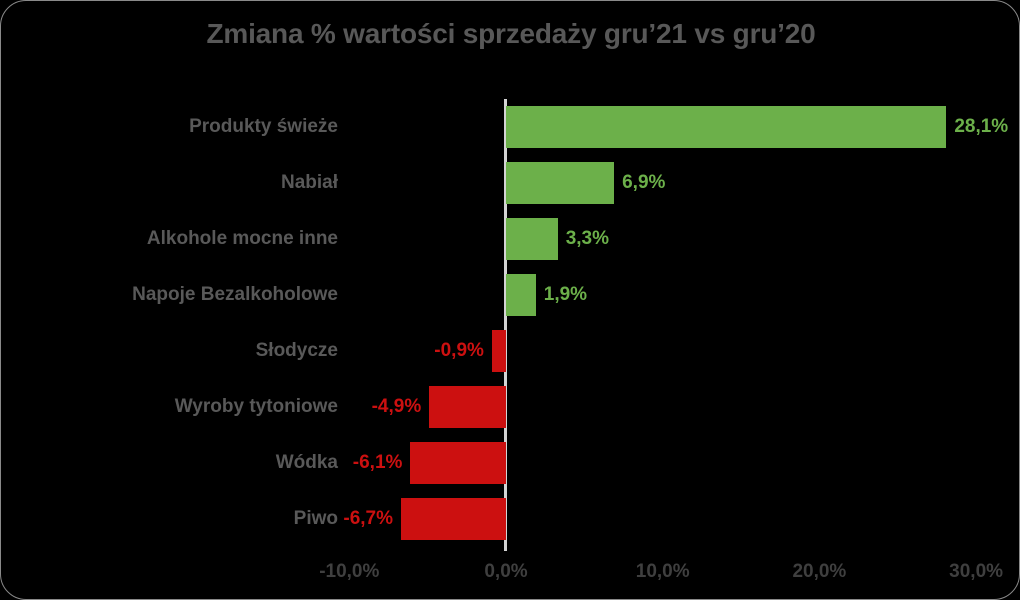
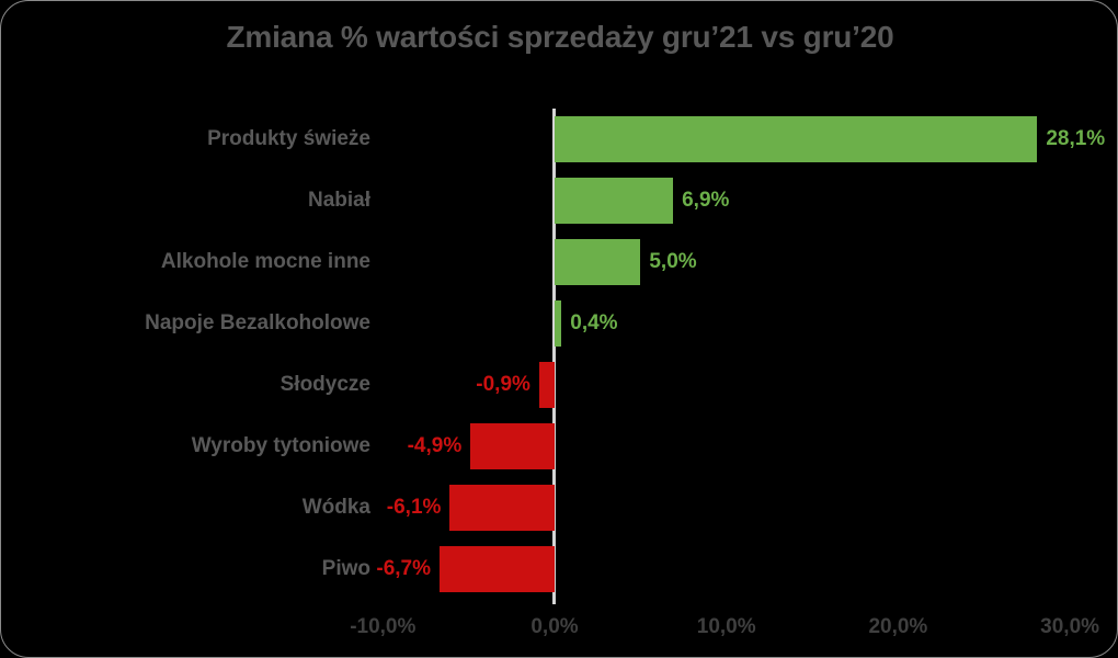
Alkohole mocne inne: 3,3% -> 5,0%
Napoje Bezalkoholowe: 1,9% -> 0,4%
